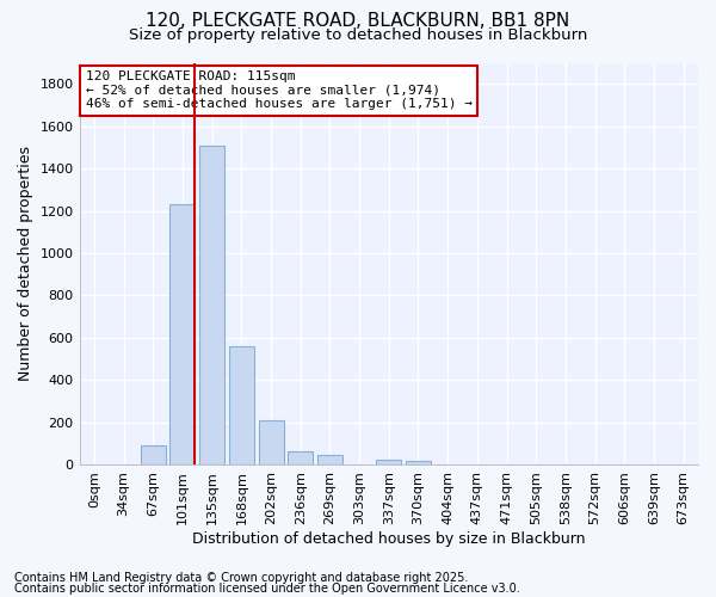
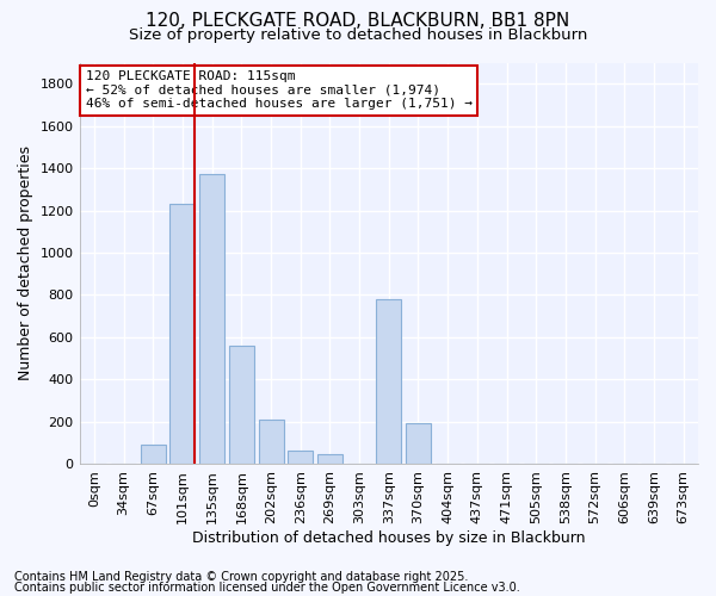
135sqm: 1510 -> 1370
337sqm: 20 -> 780
370sqm: 20 -> 190
